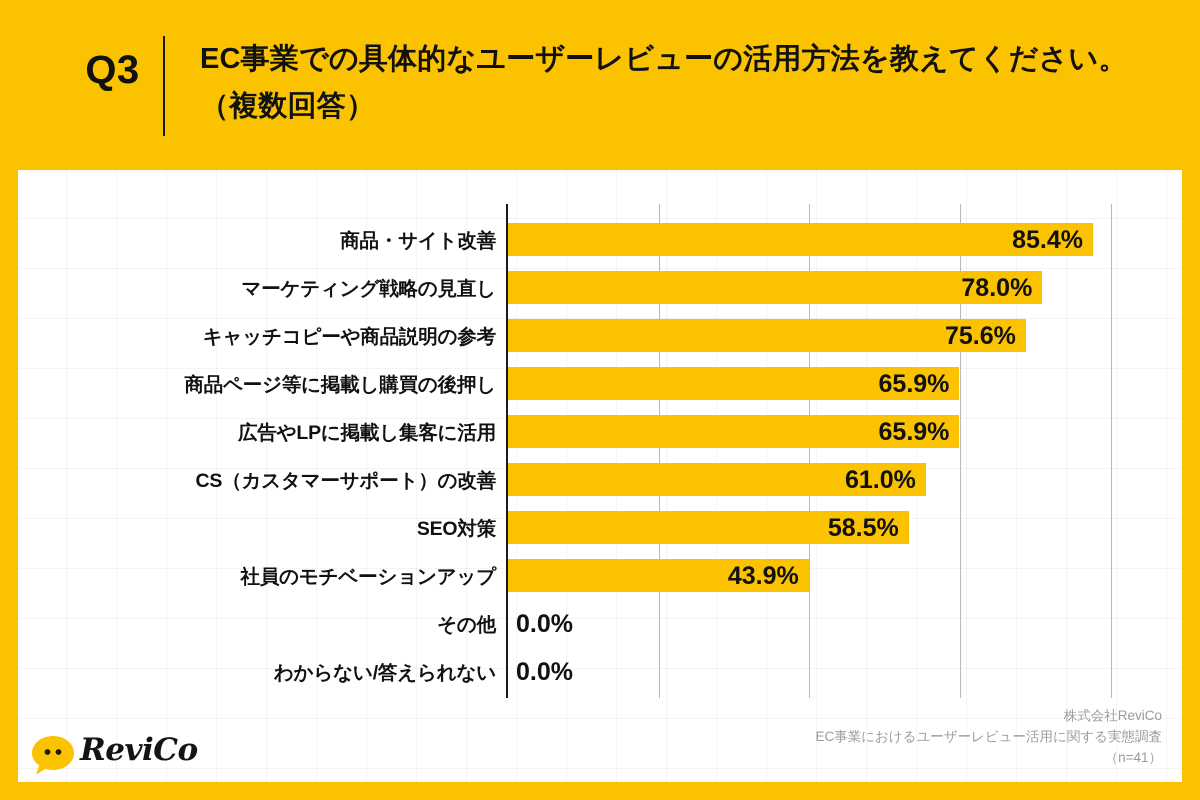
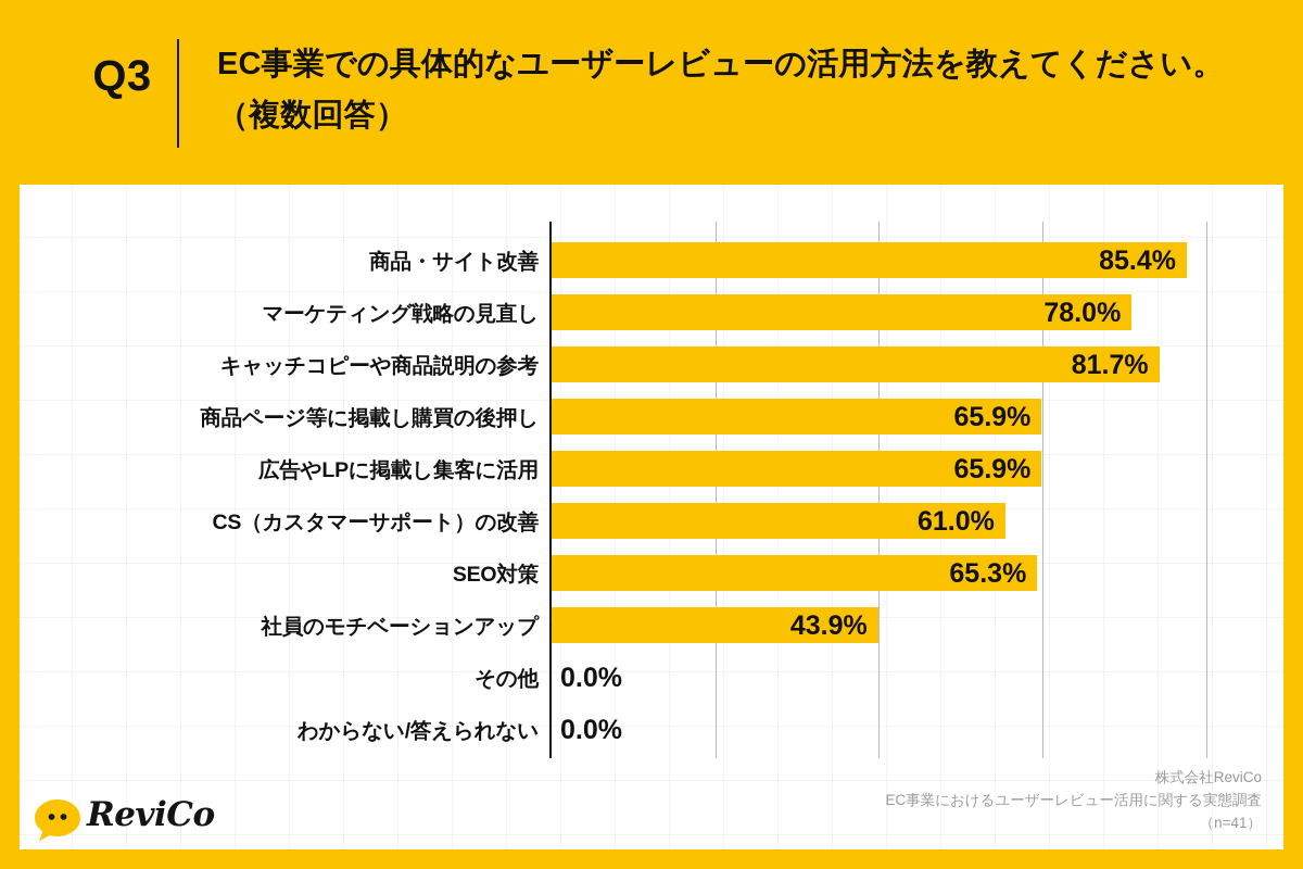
キャッチコピーや商品説明の参考: 75.6% -> 81.7%
SEO対策: 58.5% -> 65.3%
